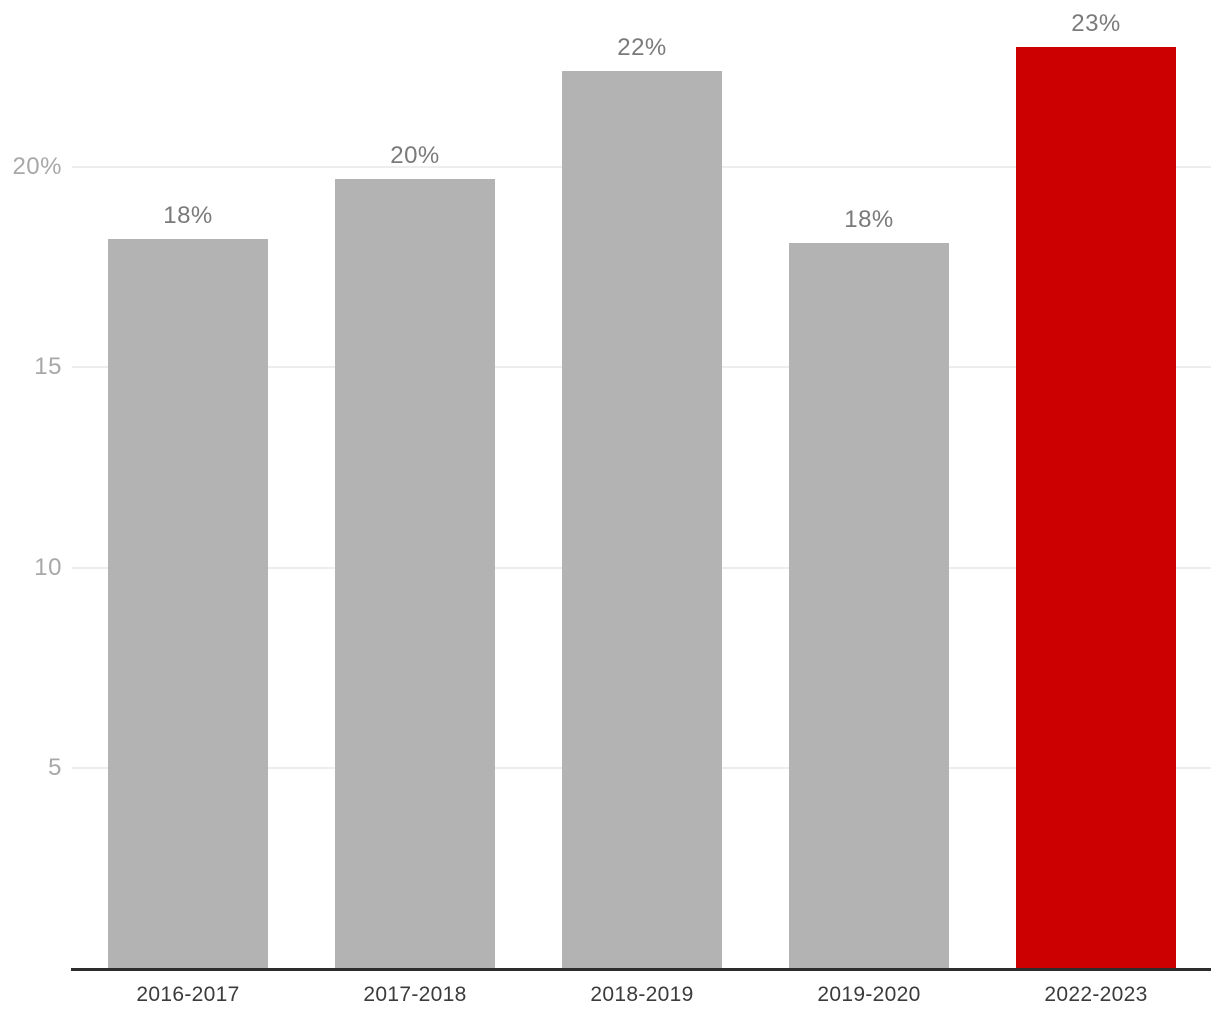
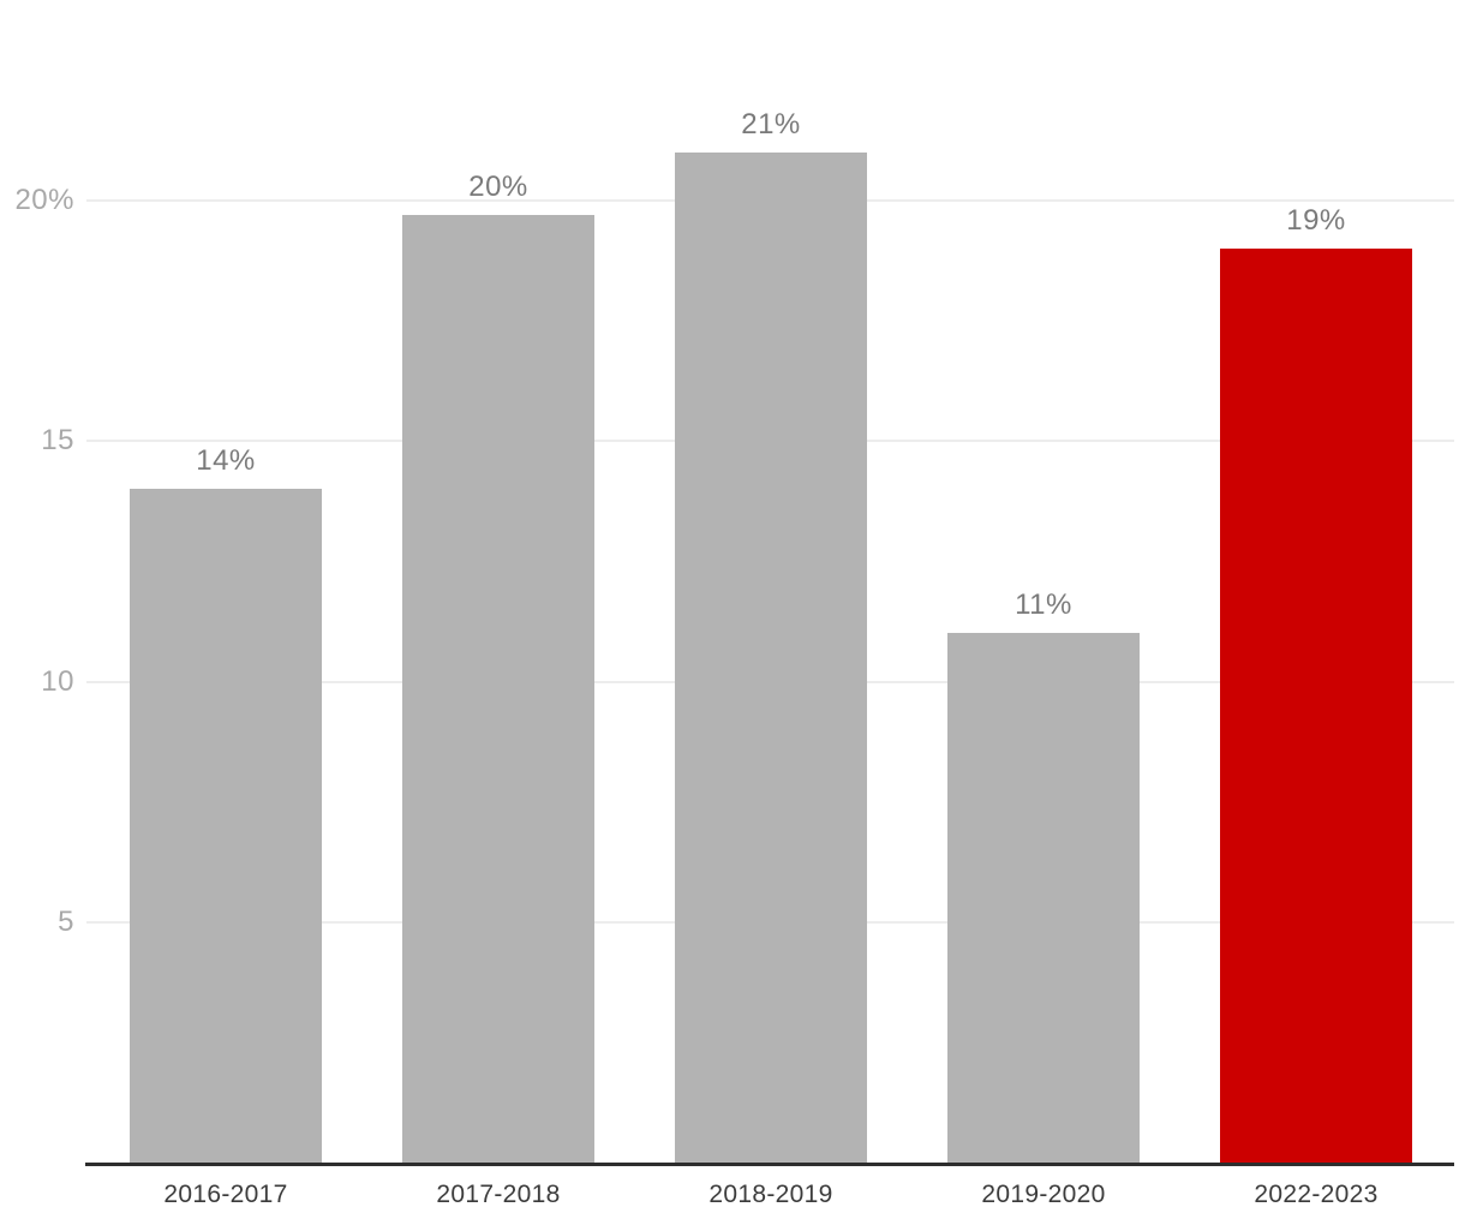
2016-2017: 18% -> 14%
2018-2019: 22% -> 21%
2019-2020: 18% -> 11%
2022-2023: 23% -> 19%
